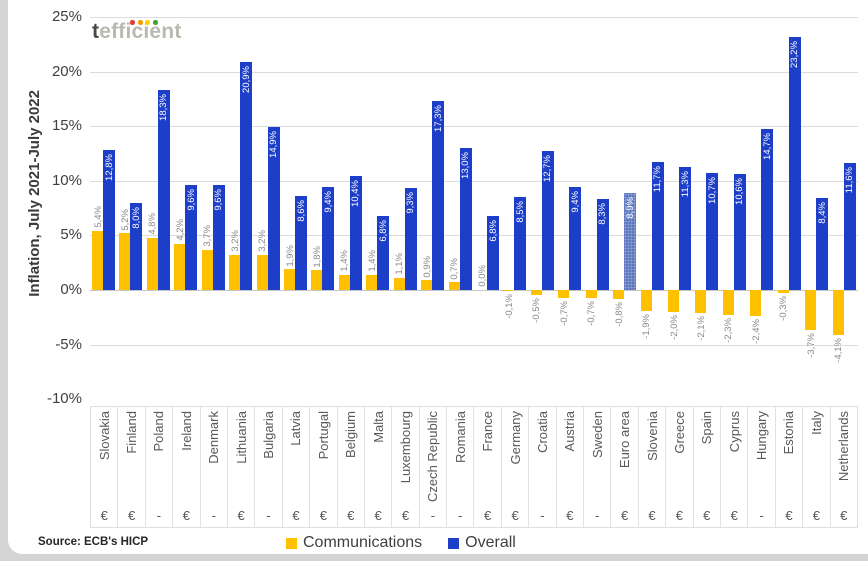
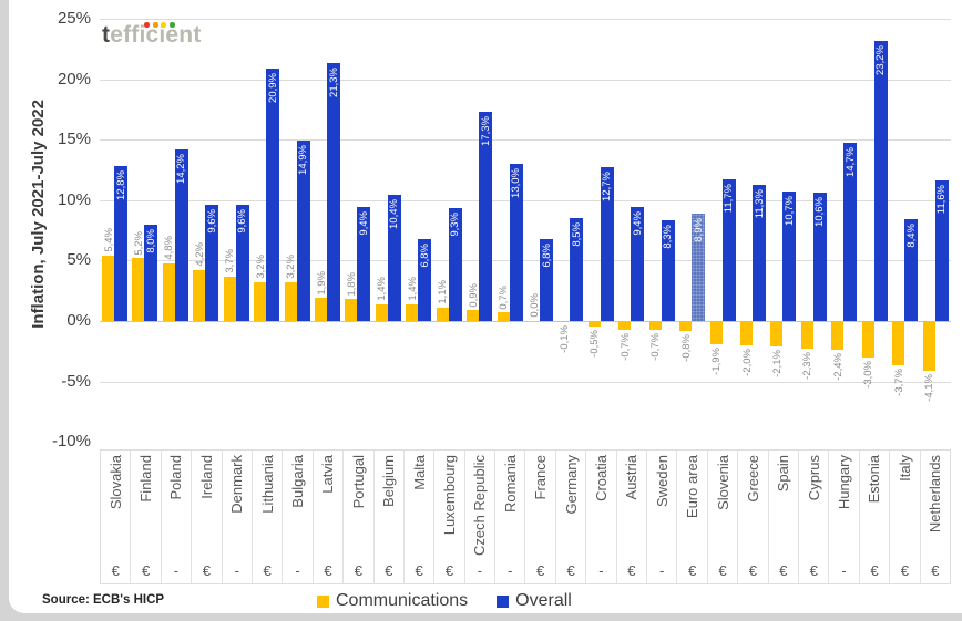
Overall/Poland: 18,3% -> 14,2%
Overall/Latvia: 8,6% -> 21,3%
Communications/Estonia: -0,3% -> -3,0%
